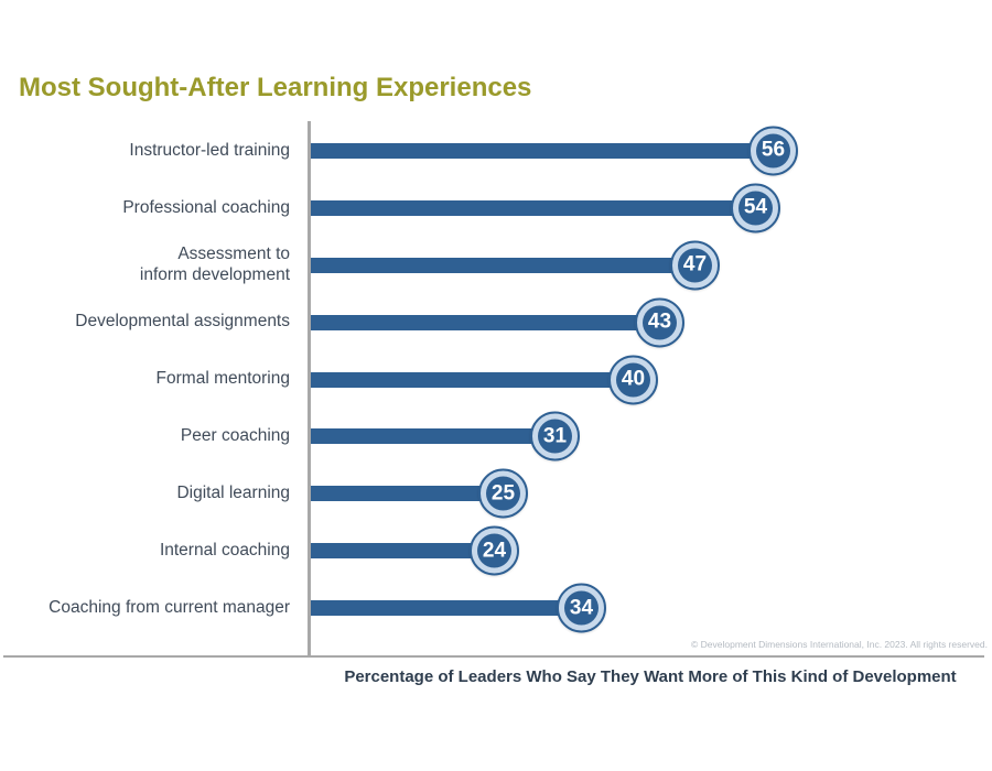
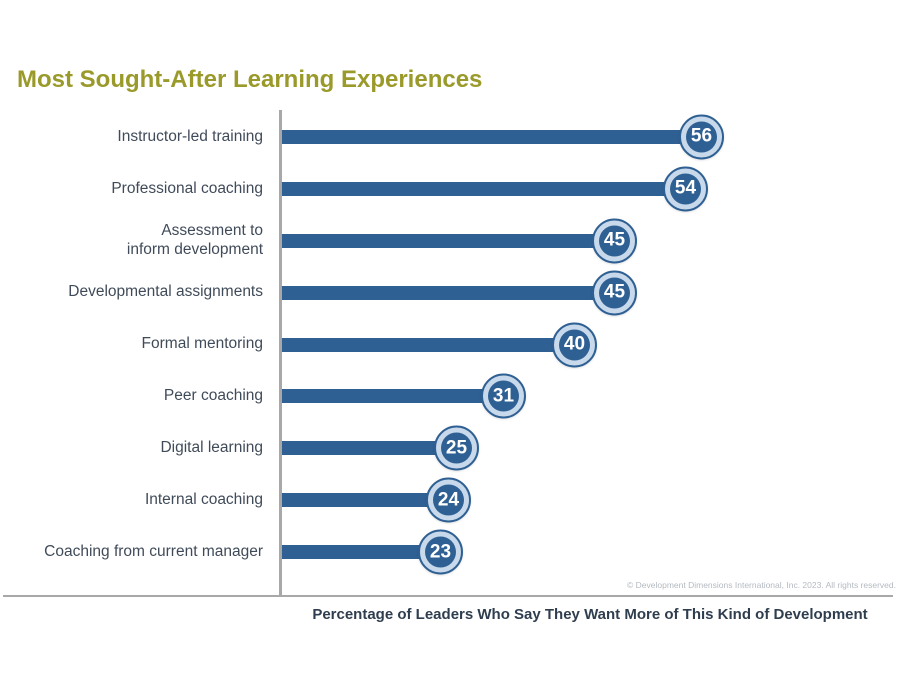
Assessment to inform development: 47 -> 45
Developmental assignments: 43 -> 45
Coaching from current manager: 34 -> 23
